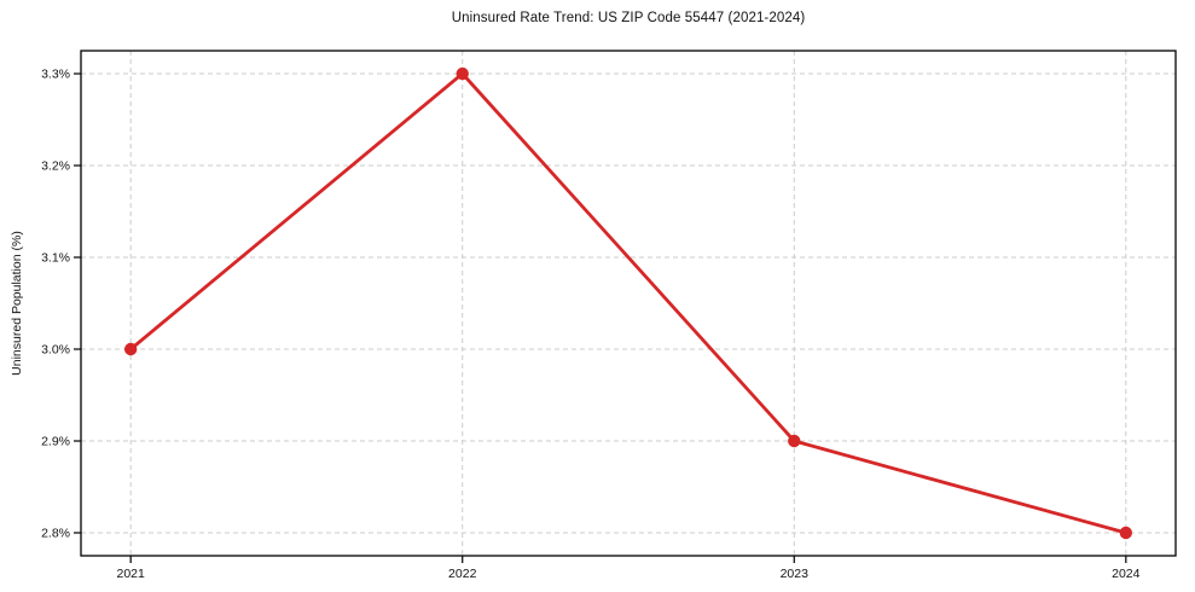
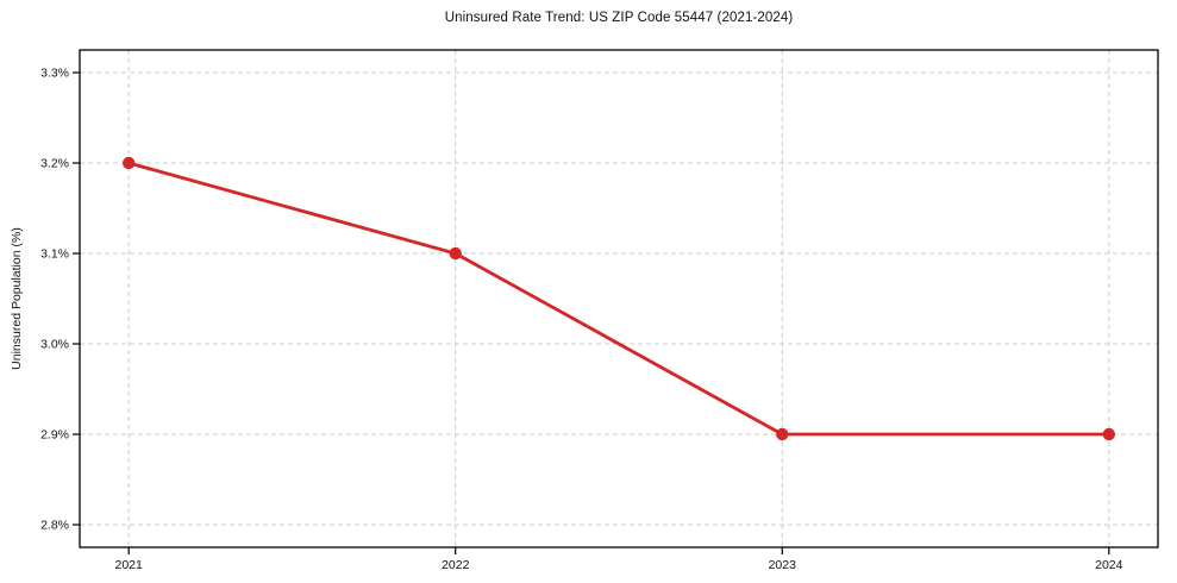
2021: 3.0% -> 3.2%
2022: 3.3% -> 3.1%
2024: 2.8% -> 2.9%
